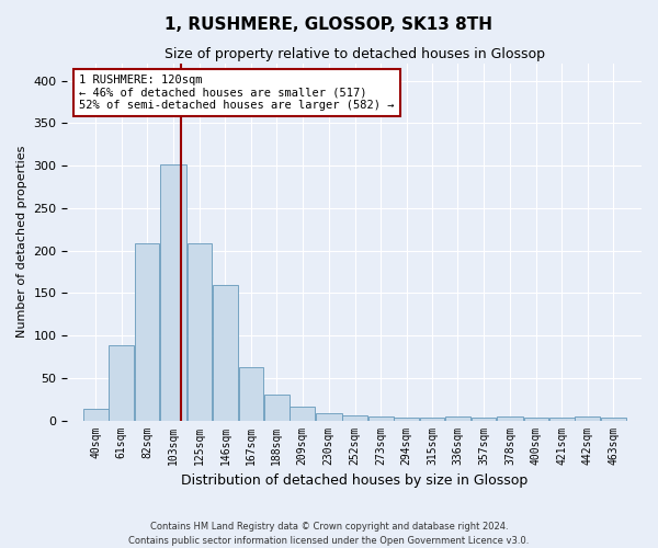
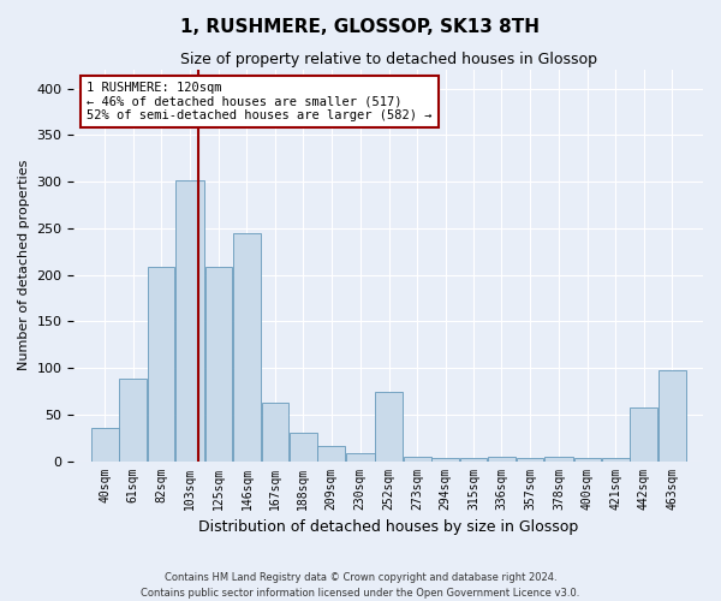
40sqm: 14 -> 36
146sqm: 160 -> 244
252sqm: 6 -> 74
442sqm: 4 -> 58
463sqm: 3 -> 98
